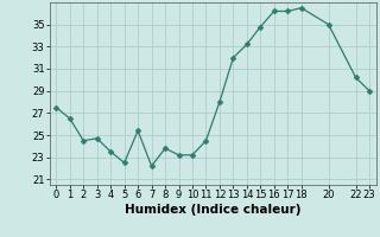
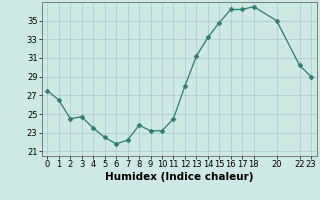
6: 25.4 -> 21.8
13: 32.0 -> 31.2
